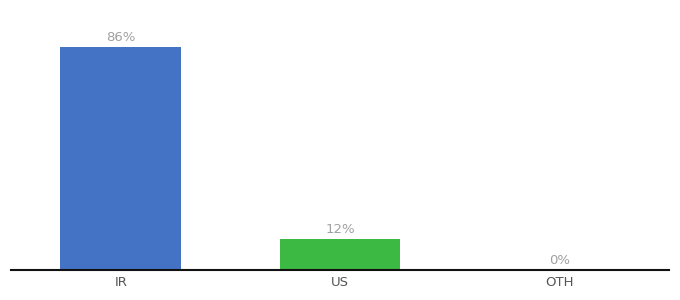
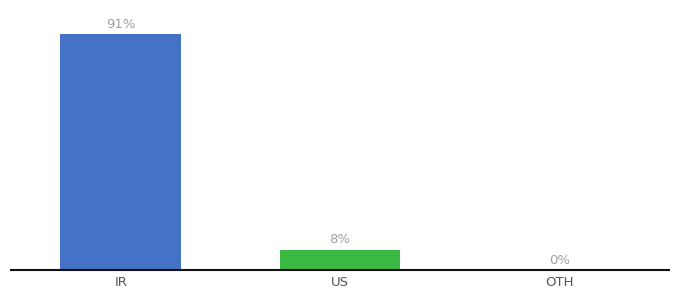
IR: 86% -> 91%
US: 12% -> 8%
